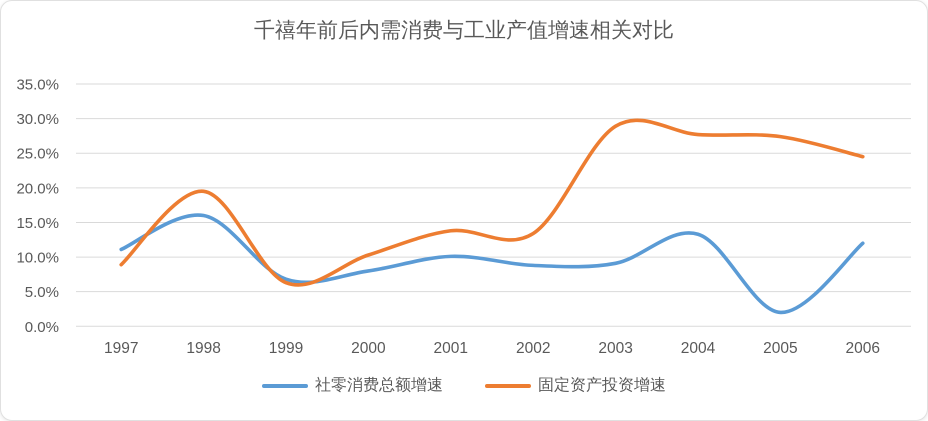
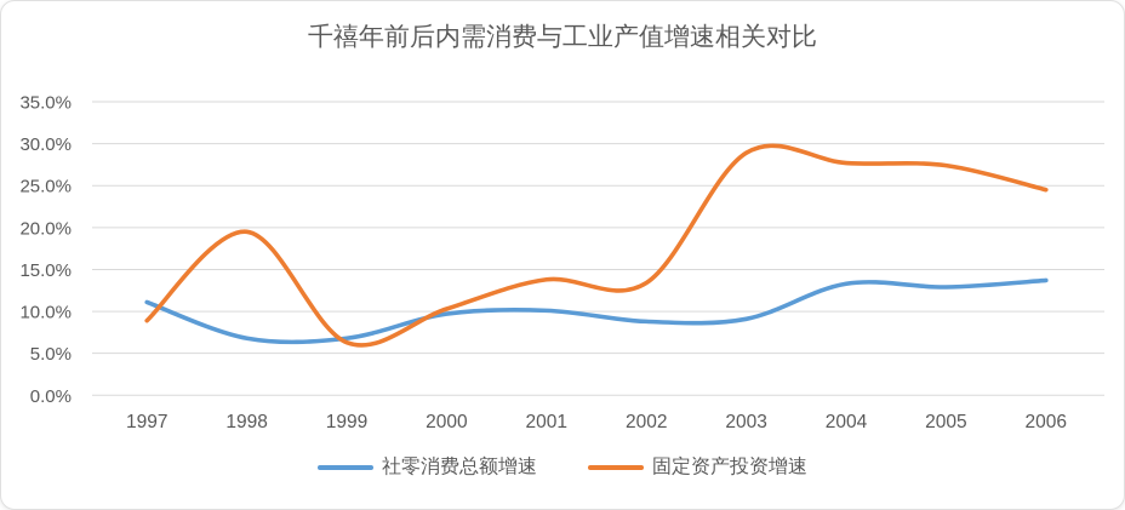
社零消费总额增速/1998: 16% -> 7%
社零消费总额增速/2000: 8% -> 10%
社零消费总额增速/2005: 2% -> 13%
社零消费总额增速/2006: 12% -> 14%
